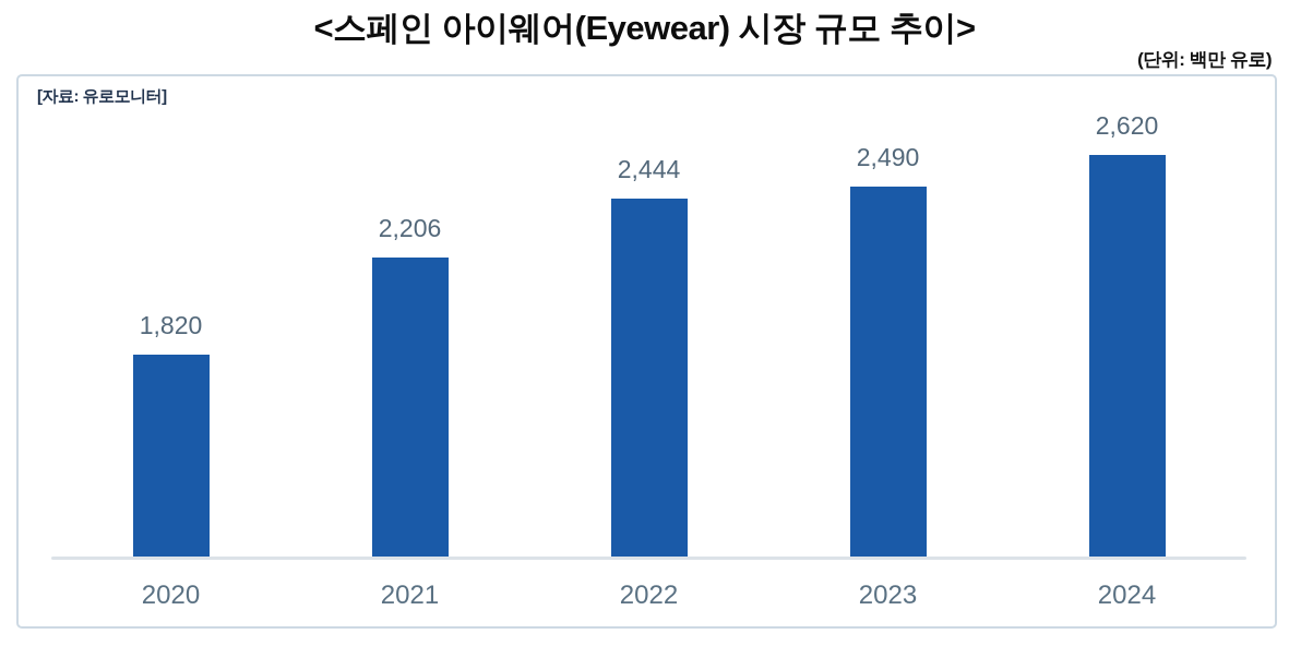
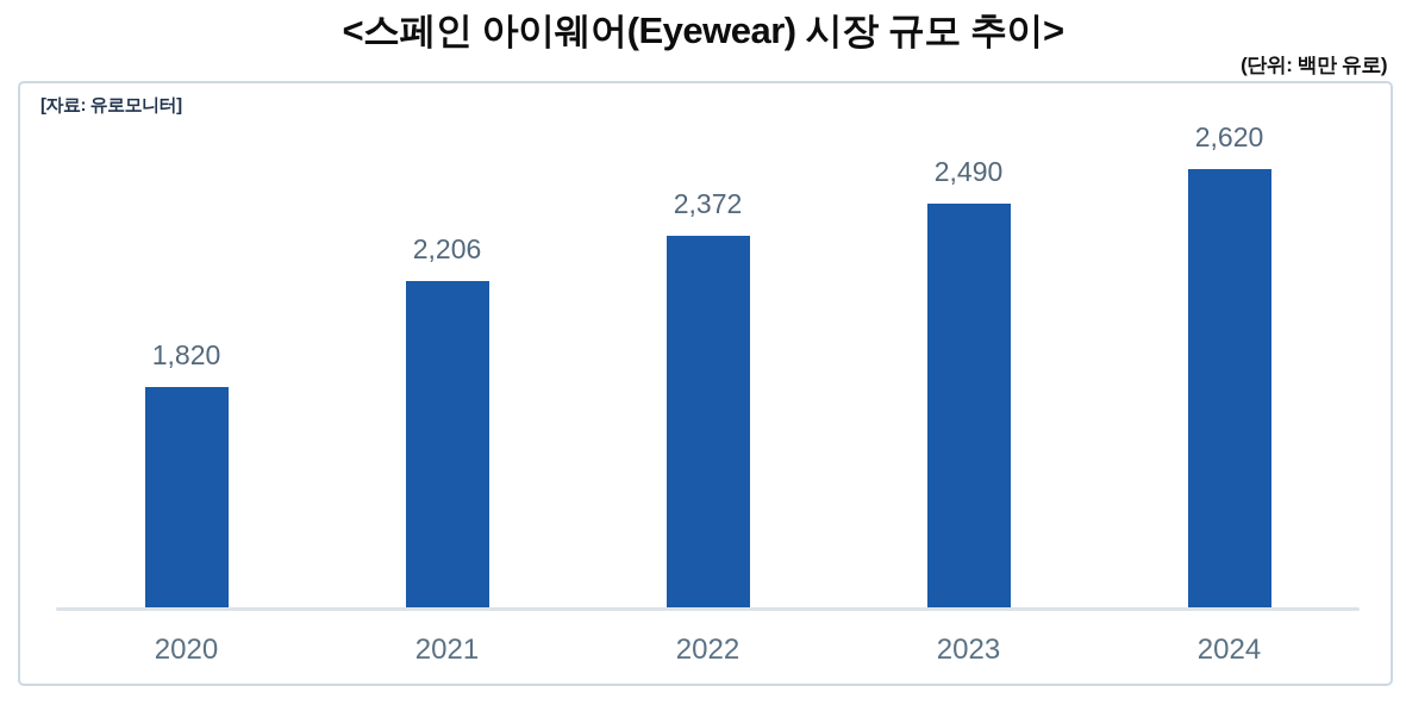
2022: 2,444 -> 2,372
